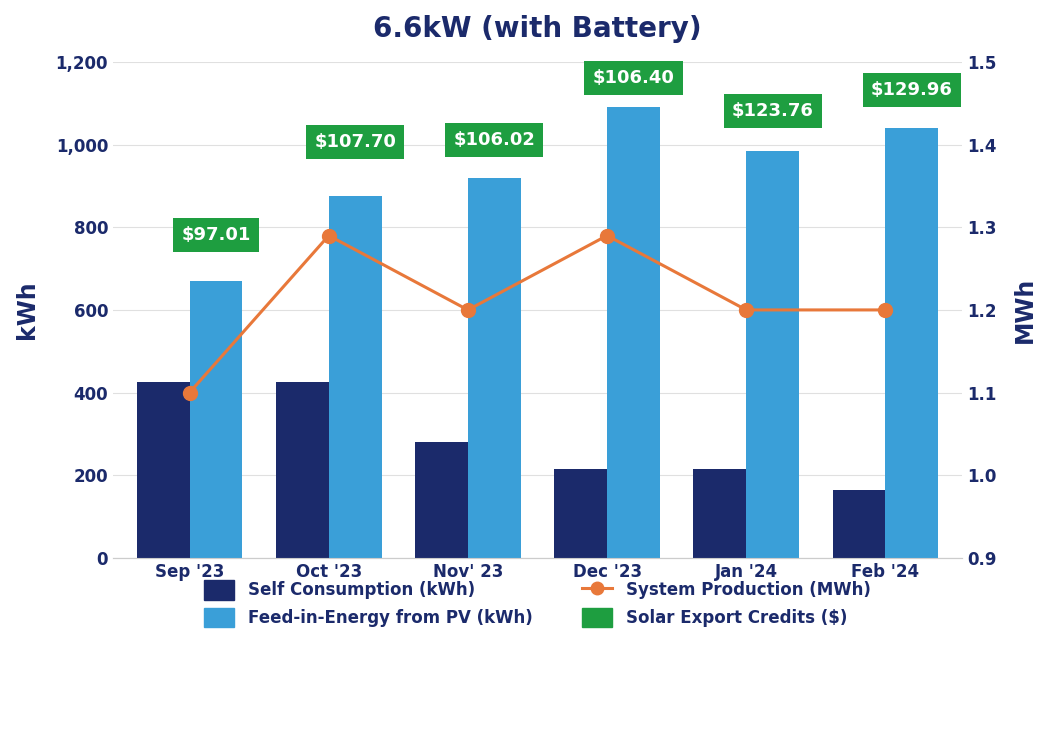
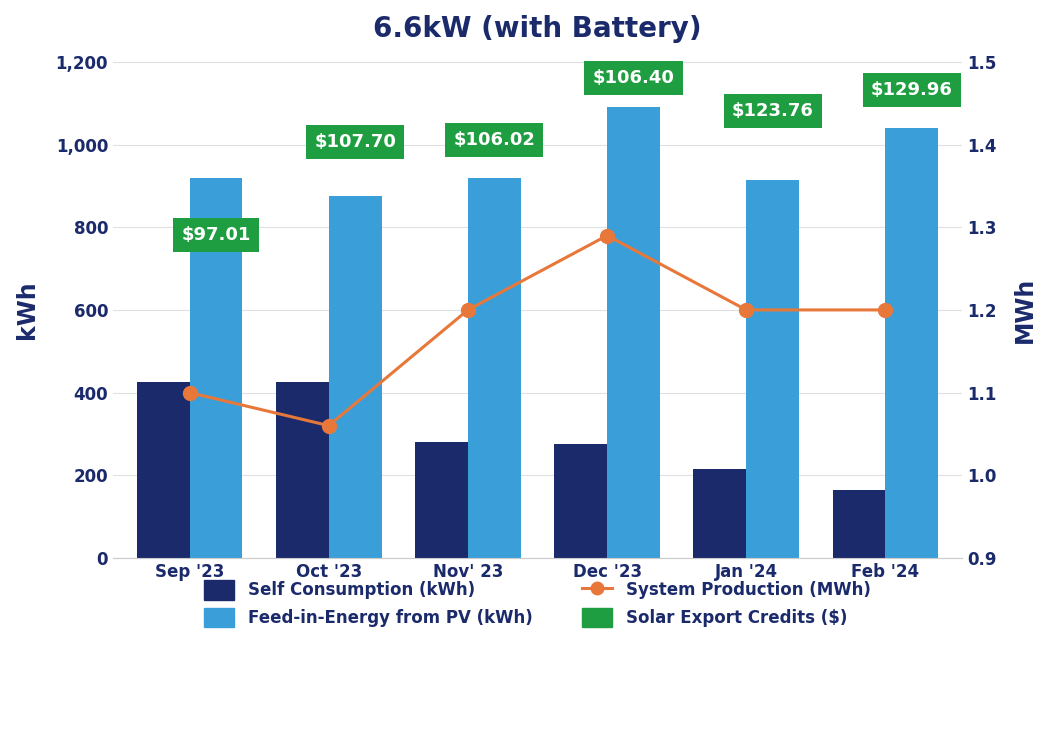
Feed-in-Energy from PV (kWh)/Sep '23: 670 -> 920
System Production (MWh)/Oct '23: 1.29 -> 1.06
Self Consumption (kWh)/Dec '23: 215 -> 275
Feed-in-Energy from PV (kWh)/Jan '24: 985 -> 915
